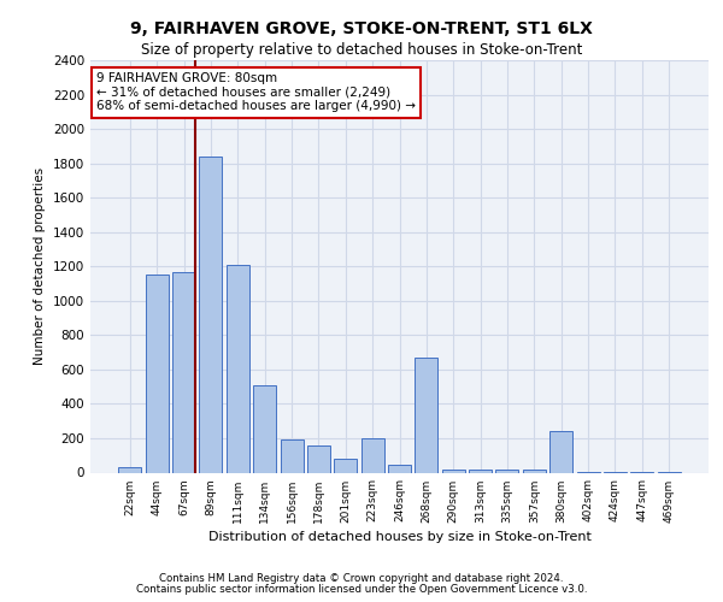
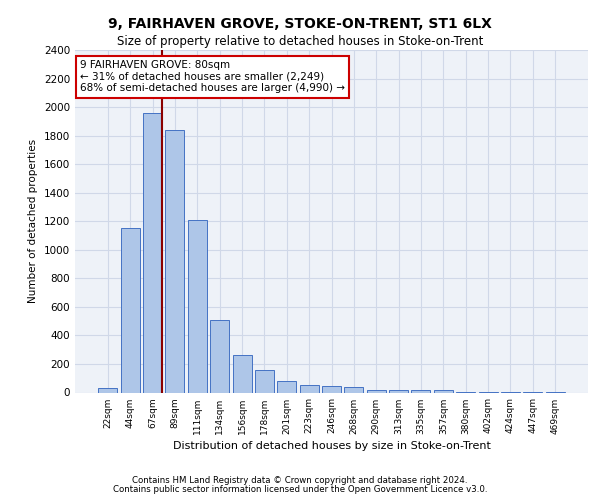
67sqm: 1170 -> 1960
156sqm: 190 -> 260
223sqm: 200 -> 50
268sqm: 670 -> 40
380sqm: 240 -> 0
